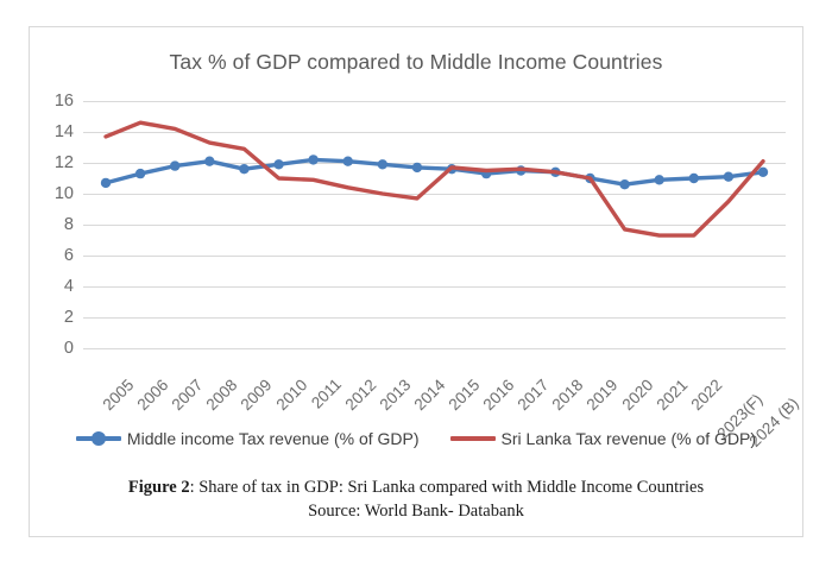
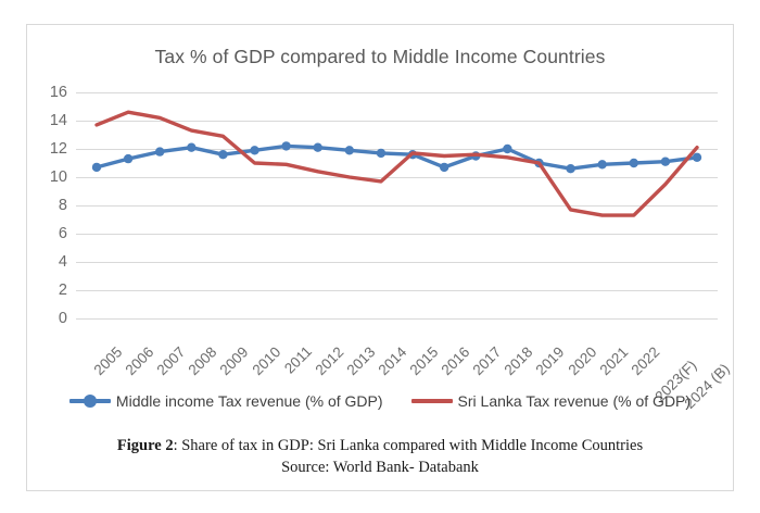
Middle income Tax revenue (% of GDP)/2016: 11.3 -> 10.7
Middle income Tax revenue (% of GDP)/2018: 11.4 -> 12.0
